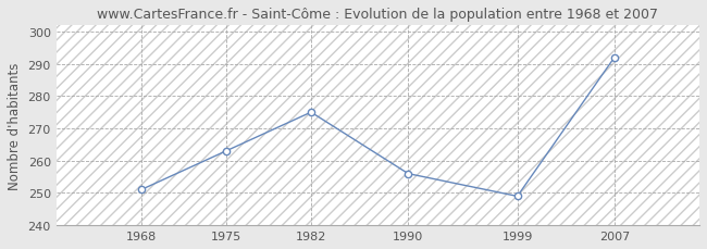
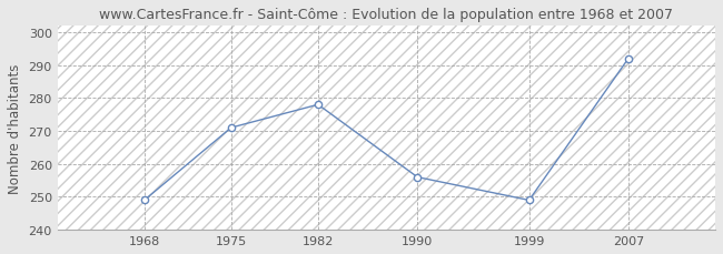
1968: 251 -> 249
1975: 263 -> 271
1982: 275 -> 278
